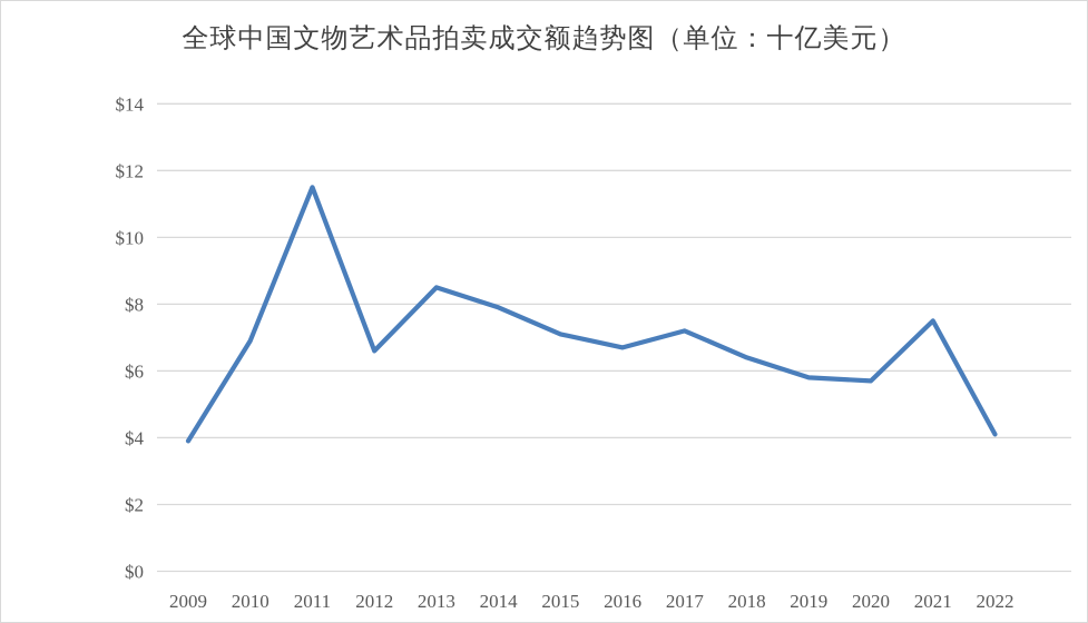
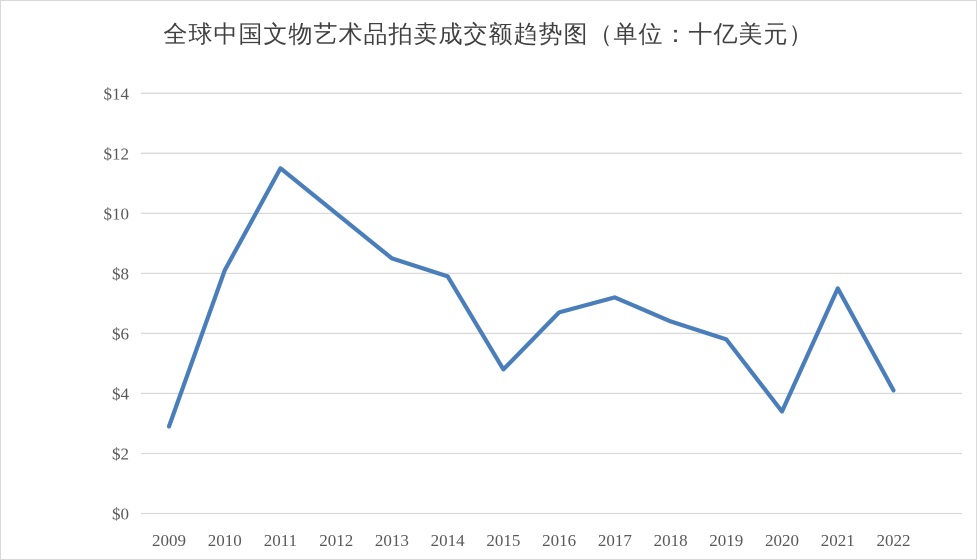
2009: $3.9 -> $2.9
2010: $6.9 -> $8.1
2012: $6.6 -> $10.0
2015: $7.1 -> $4.8
2020: $5.7 -> $3.4
